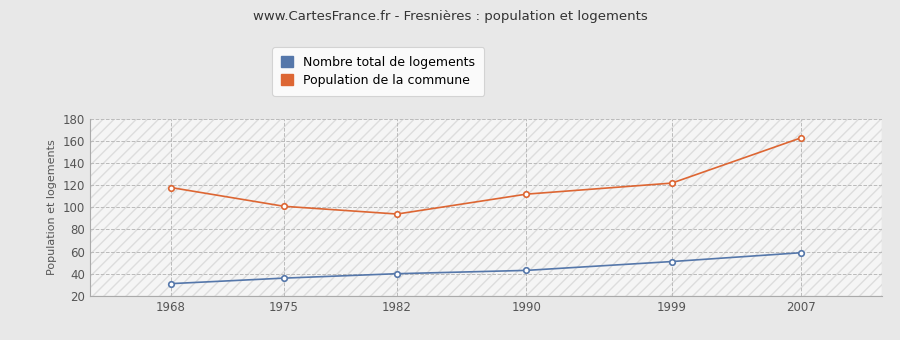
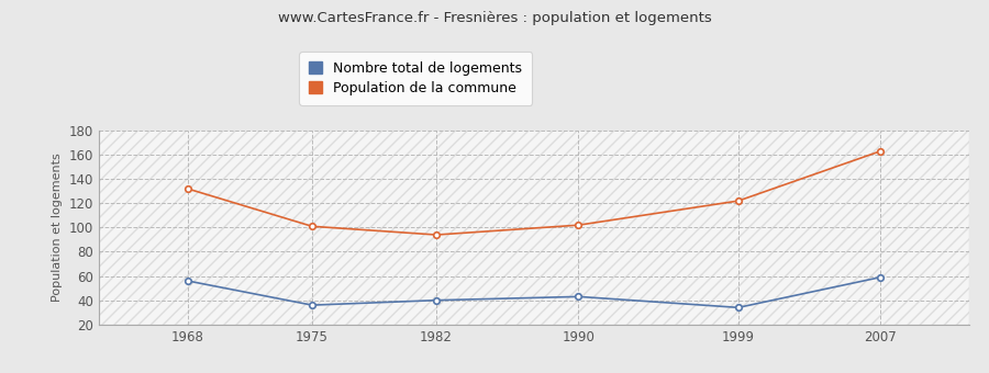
Nombre total de logements/1968: 31 -> 56
Population de la commune/1968: 118 -> 132
Population de la commune/1990: 112 -> 102
Nombre total de logements/1999: 51 -> 34
